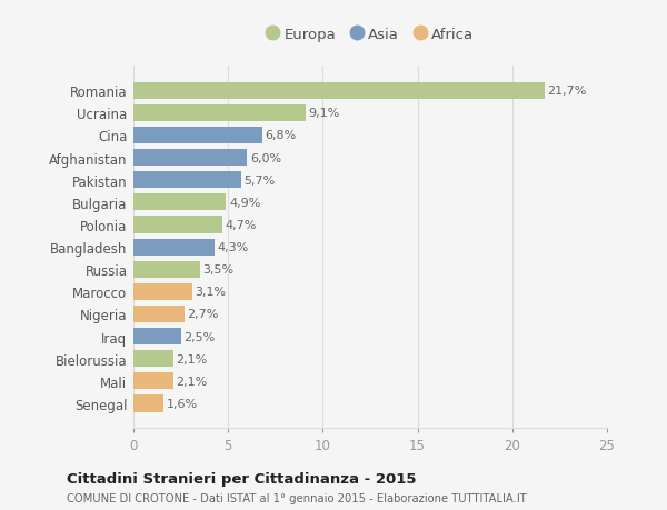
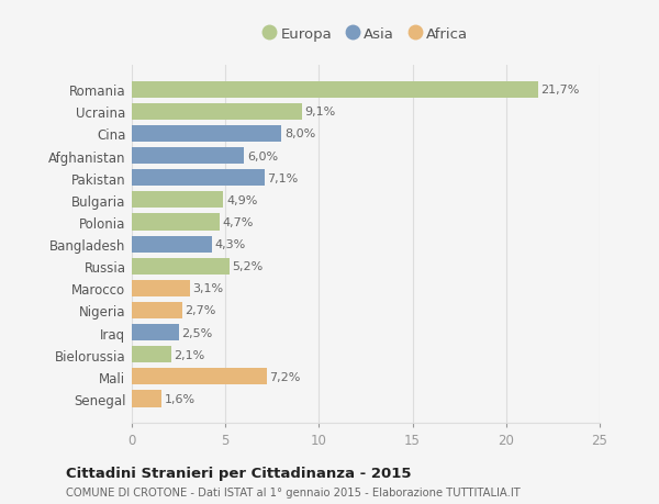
Cina: 6,8% -> 8,0%
Pakistan: 5,7% -> 7,1%
Russia: 3,5% -> 5,2%
Mali: 2,1% -> 7,2%
